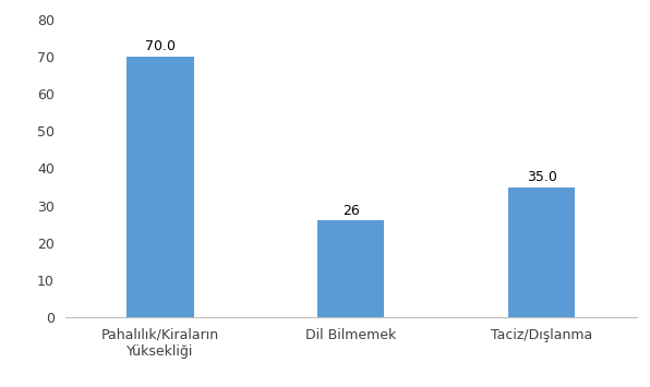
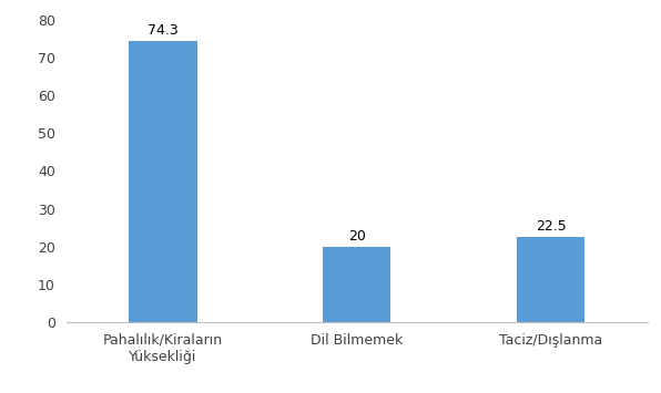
Pahalılık/Kiraların Yüksekliği: 70.0 -> 74.3
Dil Bilmemek: 26 -> 20
Taciz/Dışlanma: 35.0 -> 22.5
